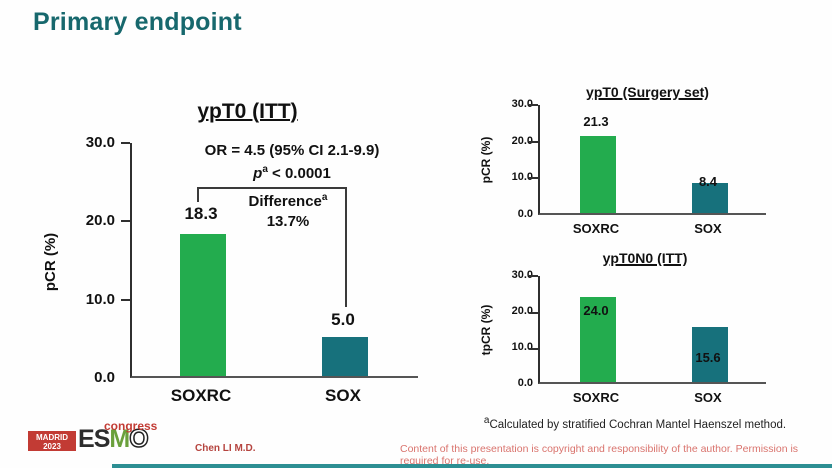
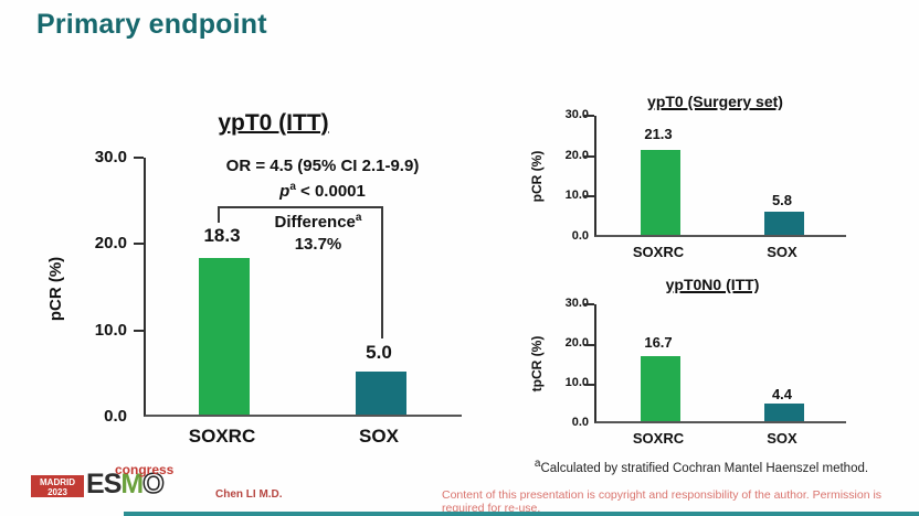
ypT0 (Surgery set)/SOX: 8.4 -> 5.8
ypT0N0 (ITT)/SOXRC: 24.0 -> 16.7
ypT0N0 (ITT)/SOX: 15.6 -> 4.4
